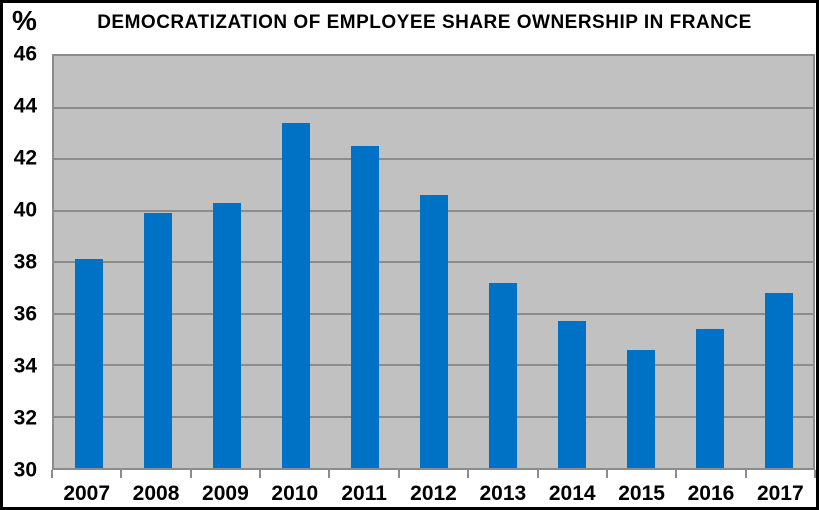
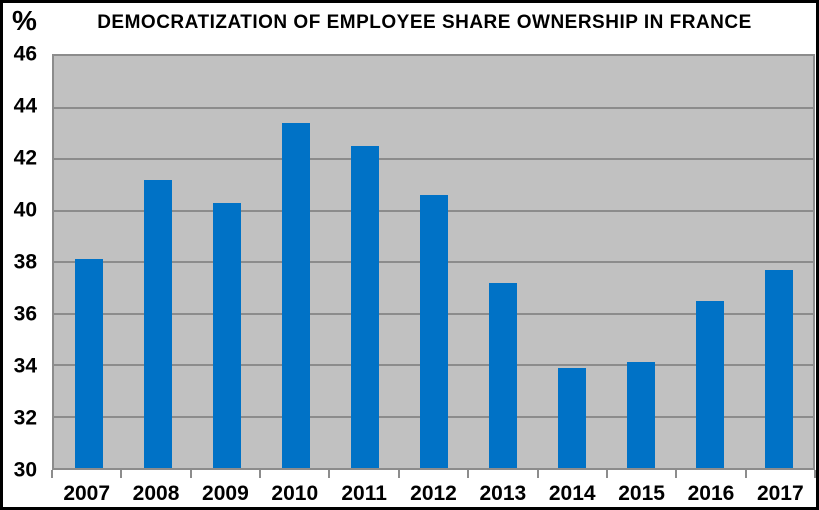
2008: 39.9 -> 41.2
2014: 35.7 -> 33.9
2015: 34.6 -> 34.1
2016: 35.4 -> 36.5
2017: 36.8 -> 37.7
